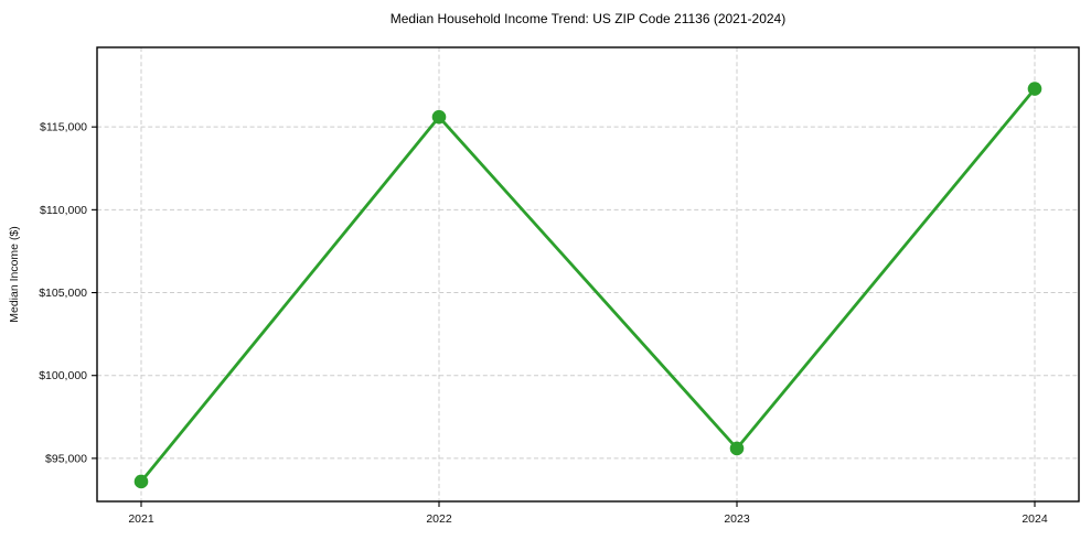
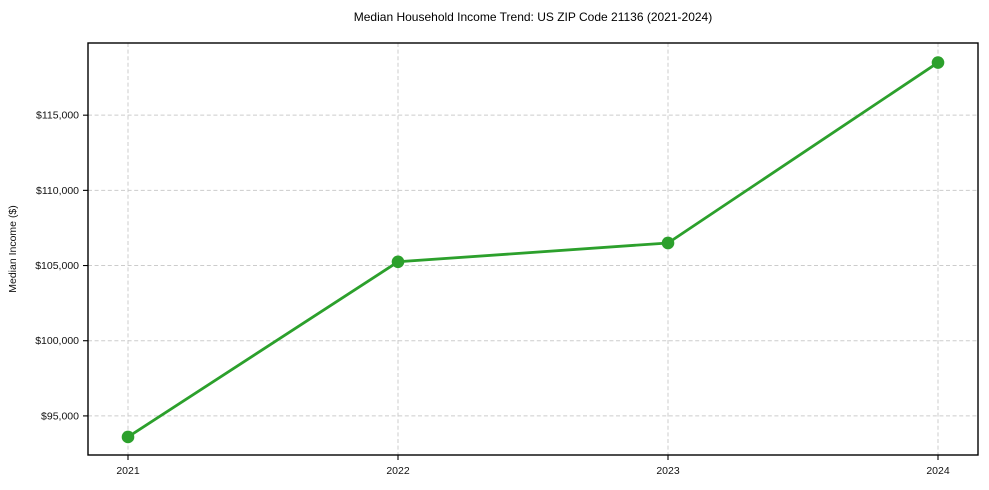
2022: $115600 -> $105200
2023: $95600 -> $106500
2024: $117300 -> $118500
